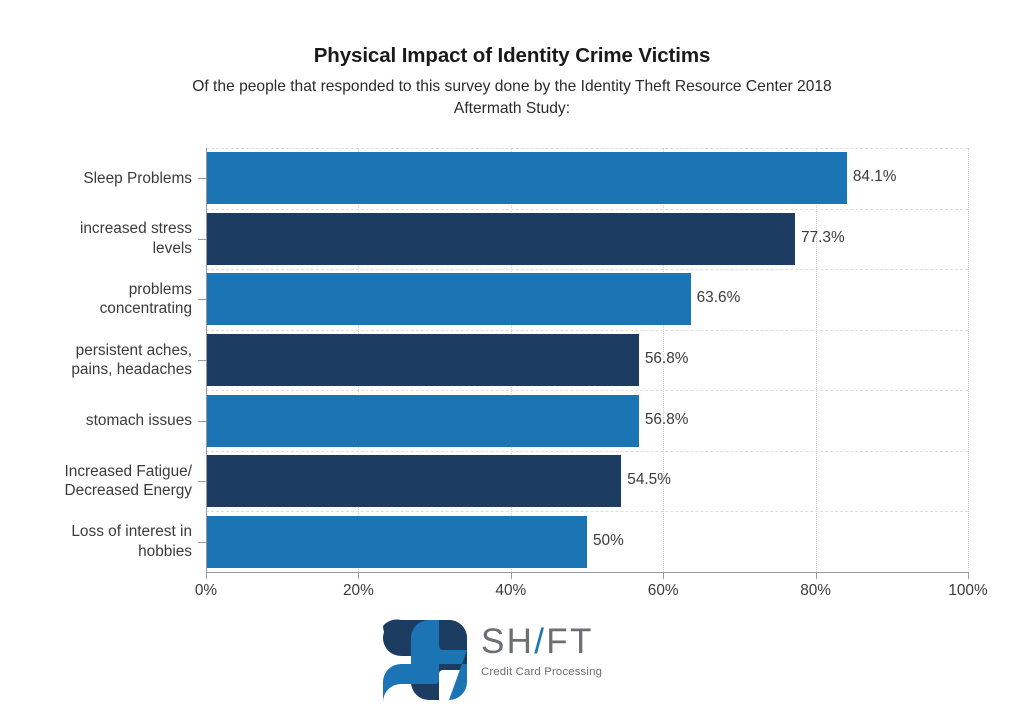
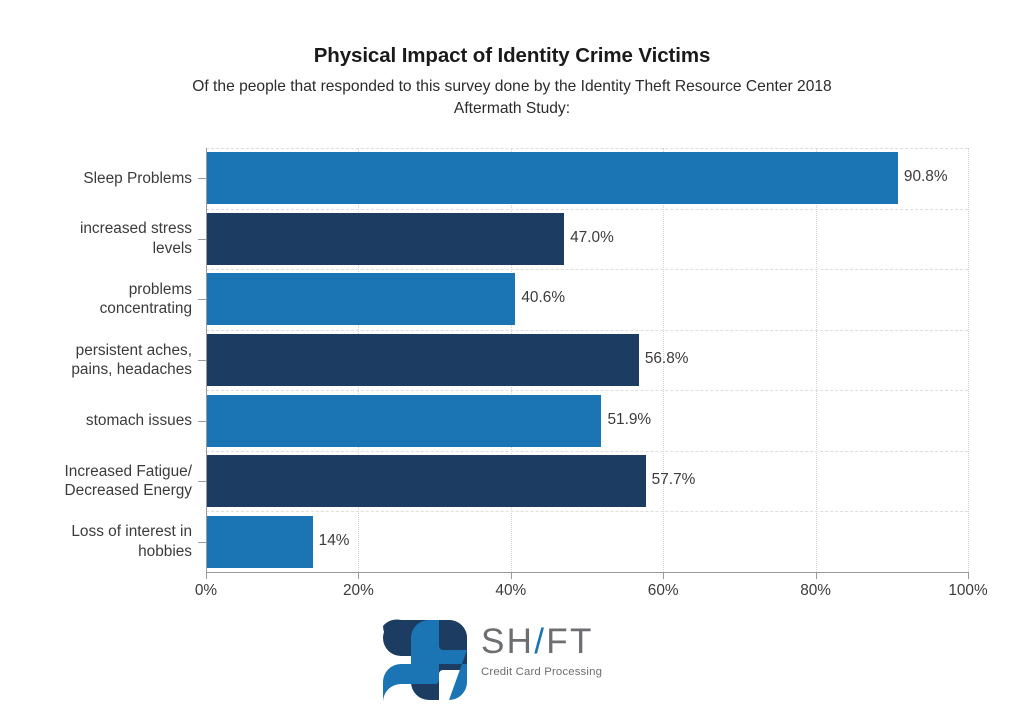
Sleep Problems: 84.1% -> 90.8%
increased stress levels: 77.3% -> 47.0%
problems concentrating: 63.6% -> 40.6%
stomach issues: 56.8% -> 51.9%
Increased Fatigue/ Decreased Energy: 54.5% -> 57.7%
Loss of interest in hobbies: 50% -> 14%
